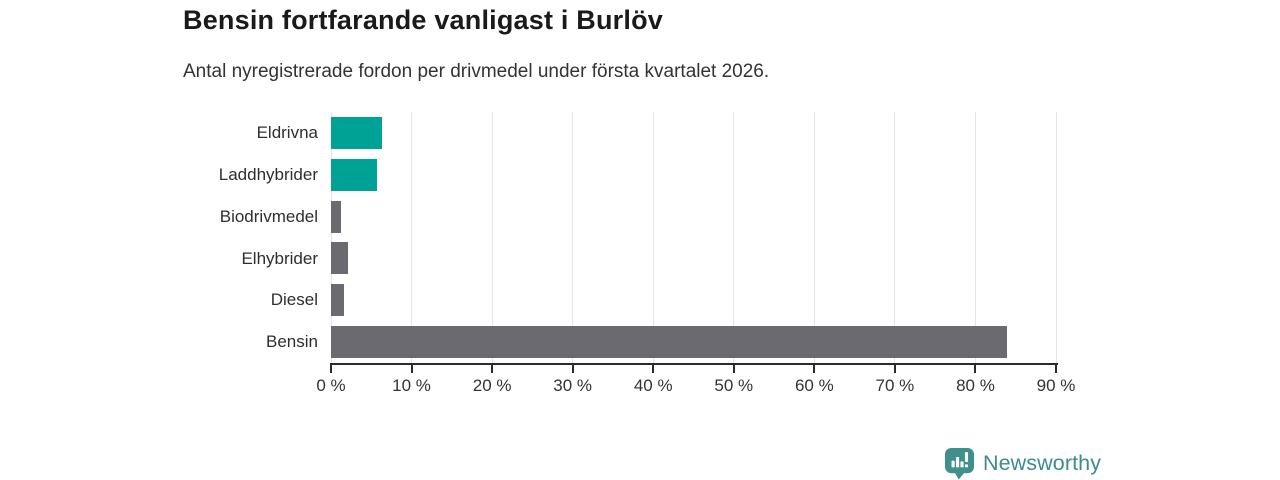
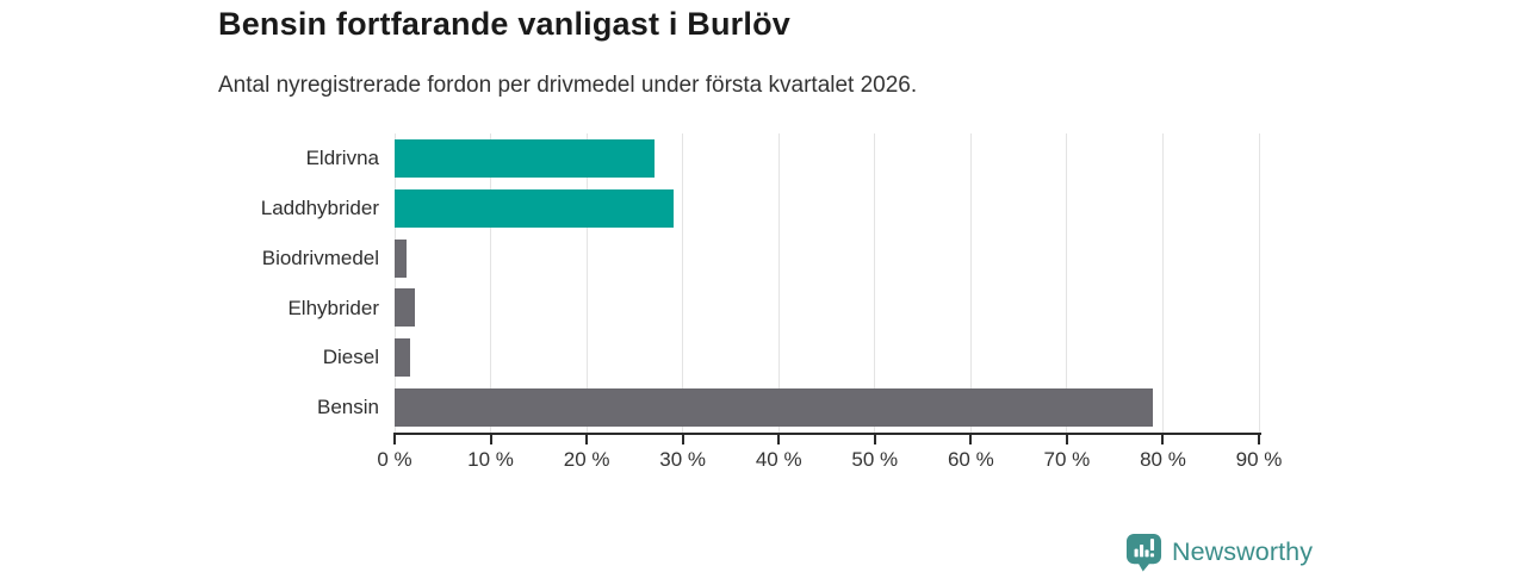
Eldrivna: 6% -> 27%
Laddhybrider: 6% -> 29%
Bensin: 84% -> 79%
